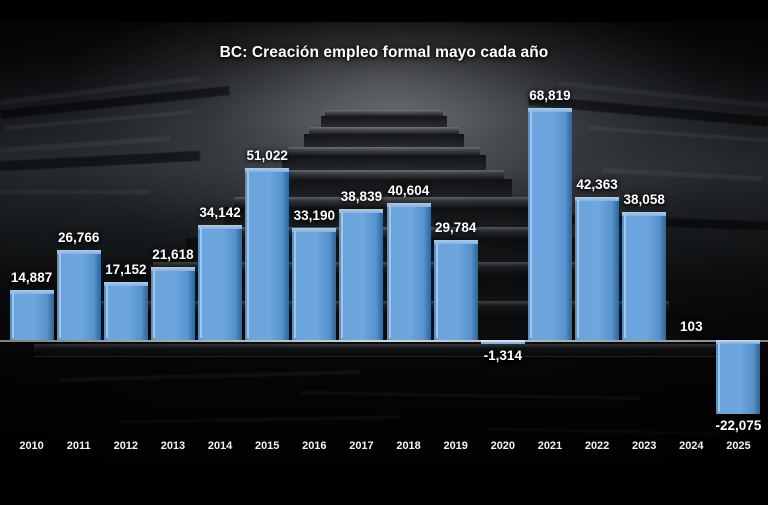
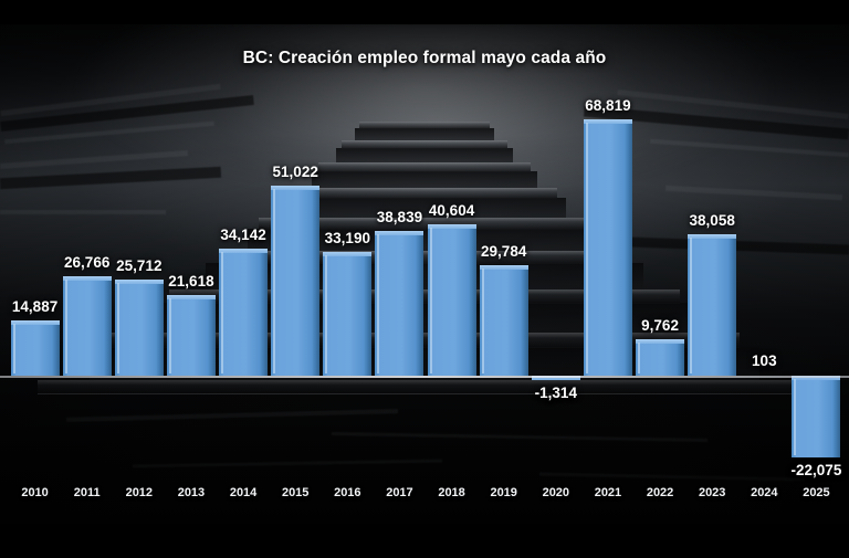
2012: 17,152 -> 25,712
2022: 42,363 -> 9,762
